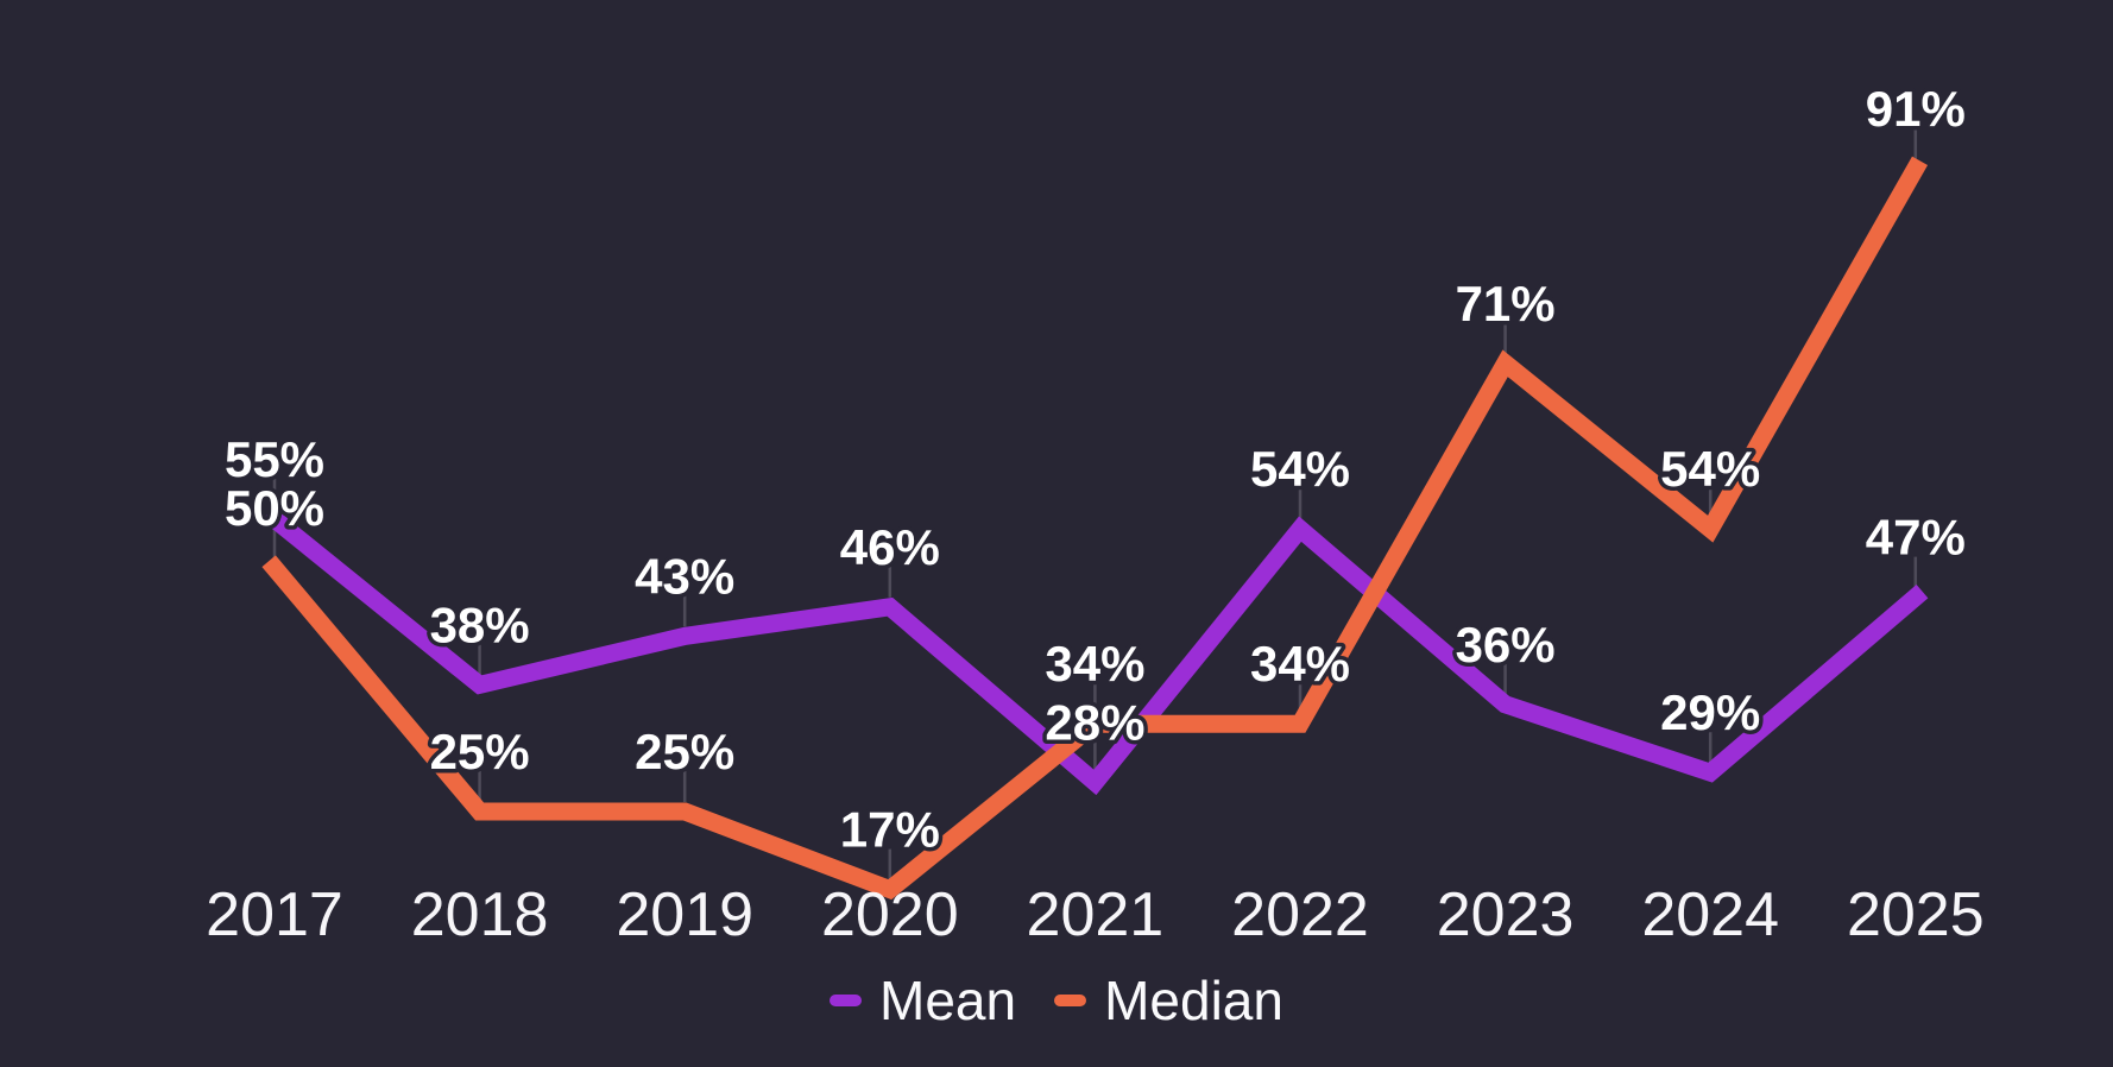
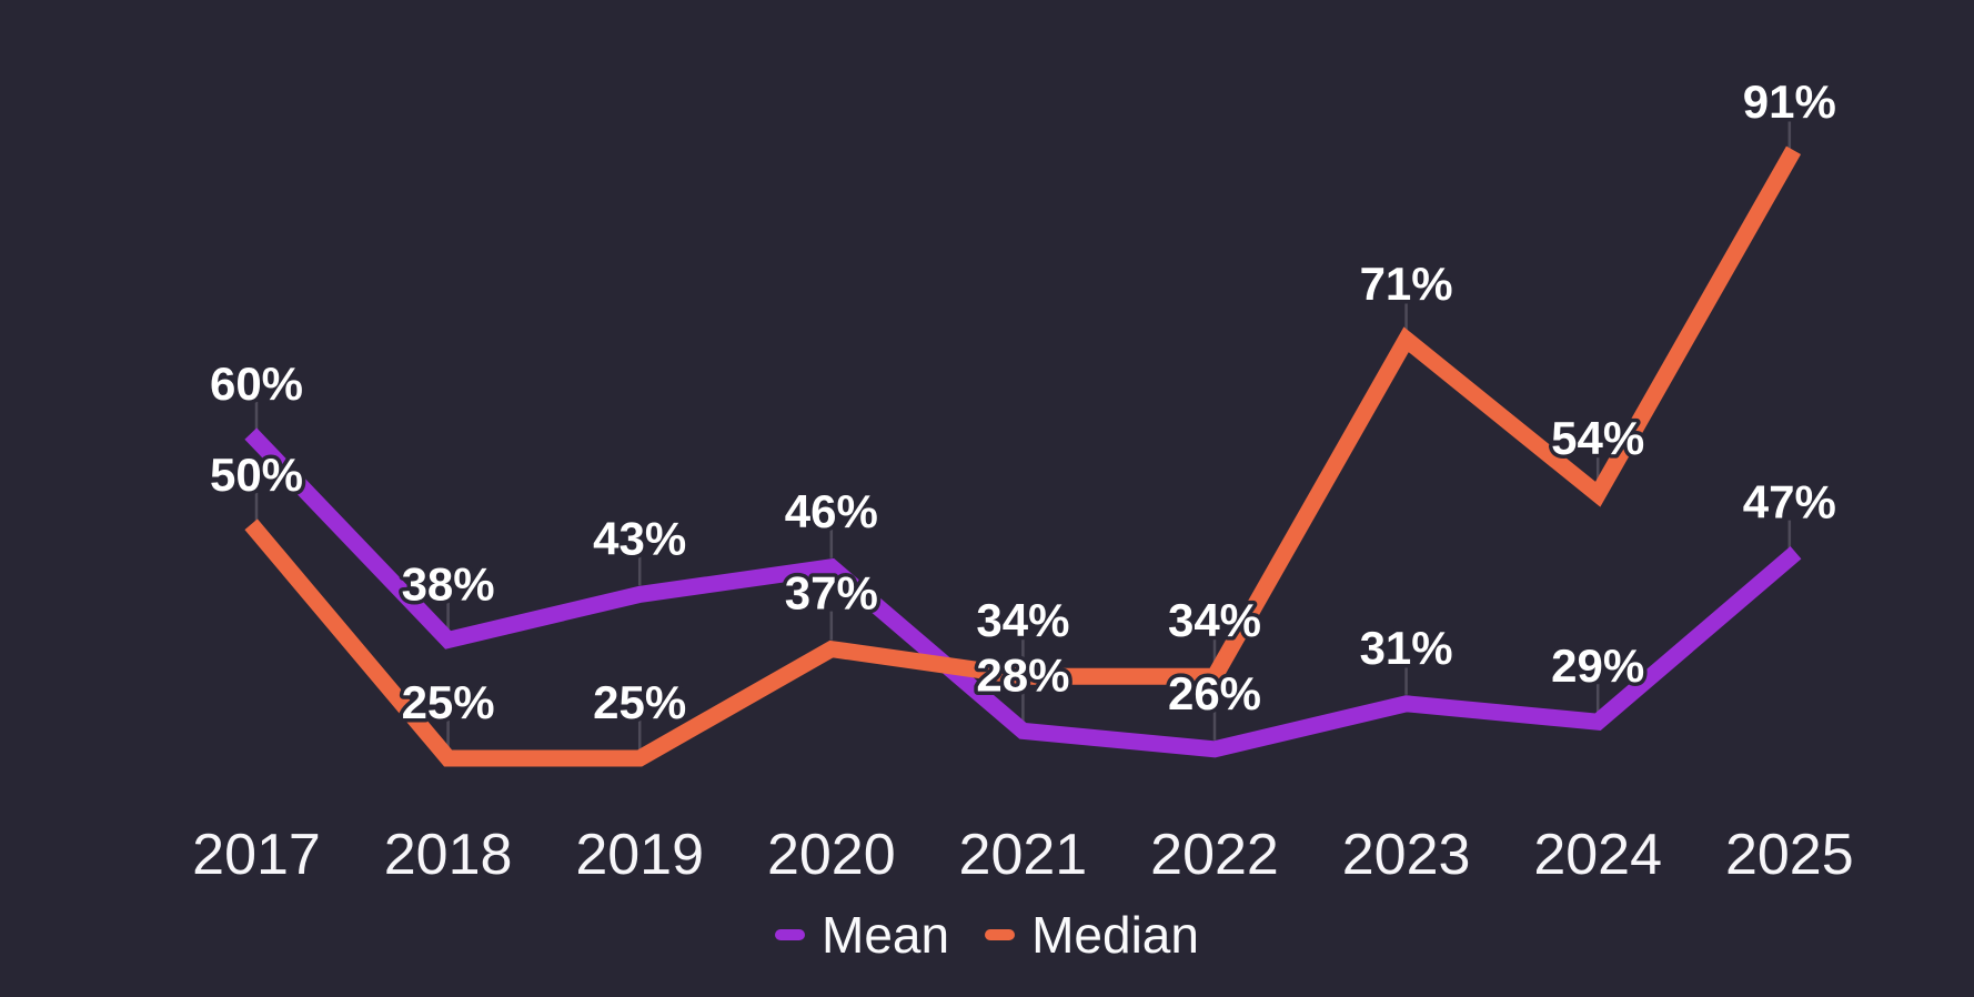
Mean/2017: 55% -> 60%
Median/2020: 17% -> 37%
Mean/2022: 54% -> 26%
Mean/2023: 36% -> 31%
